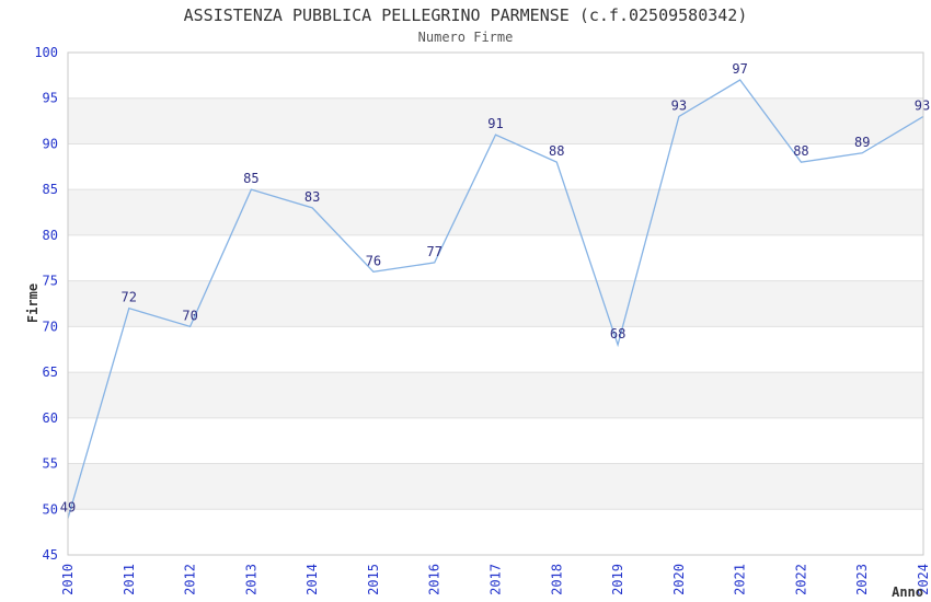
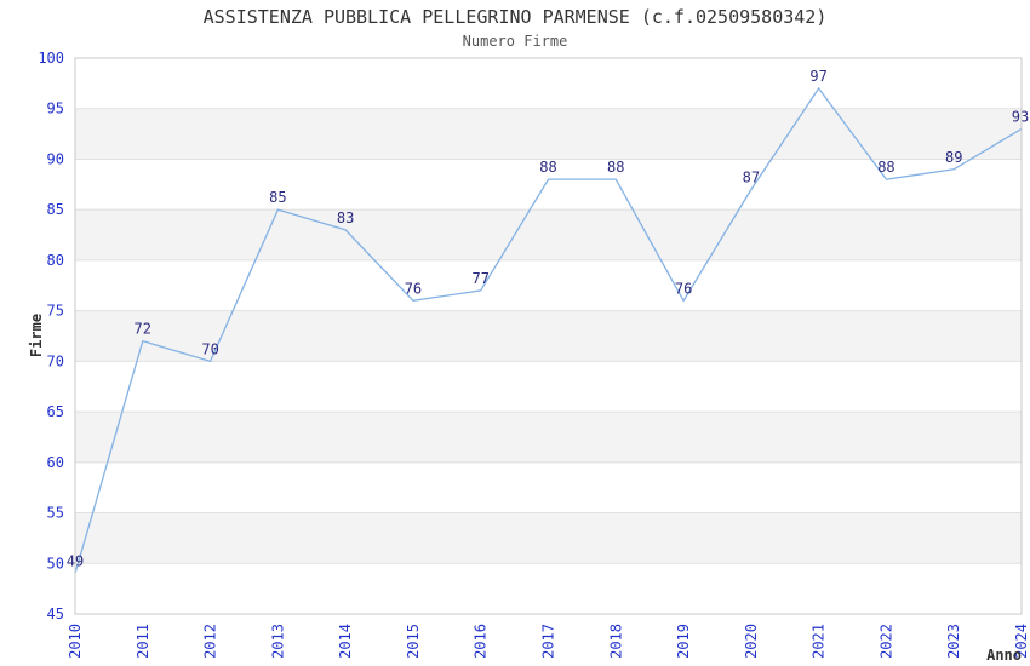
2017: 91 -> 88
2019: 68 -> 76
2020: 93 -> 87
